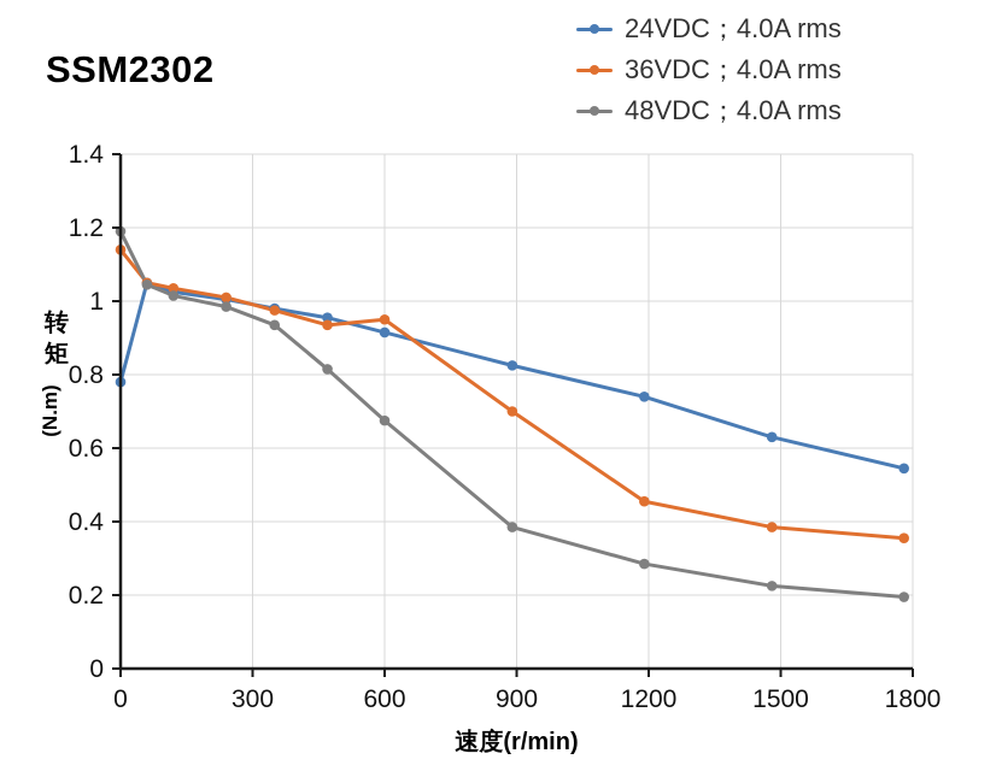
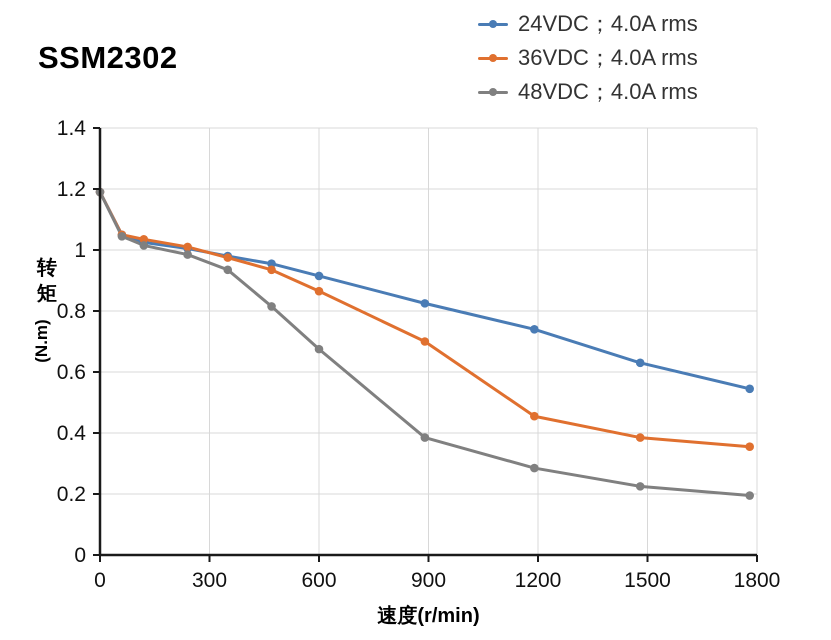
24VDC；4.0A rms/0: 0.78 -> 1.19
36VDC；4.0A rms/0: 1.14 -> 1.19
36VDC；4.0A rms/600: 0.95 -> 0.86
